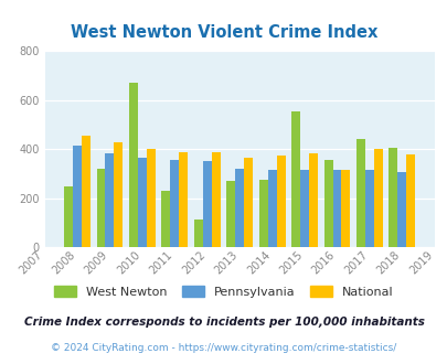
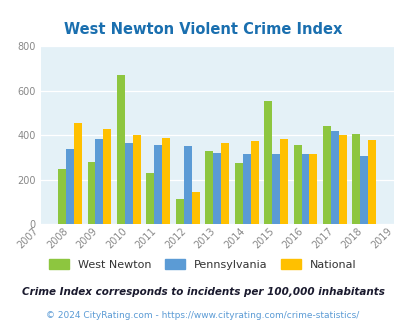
Pennsylvania/2008: 415 -> 340
West Newton/2009: 320 -> 280
National/2012: 390 -> 145
West Newton/2013: 270 -> 330
Pennsylvania/2017: 315 -> 420
